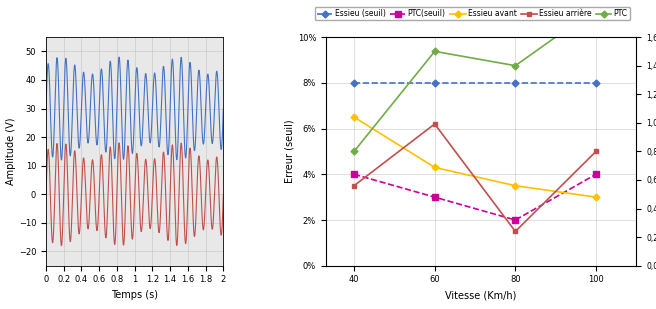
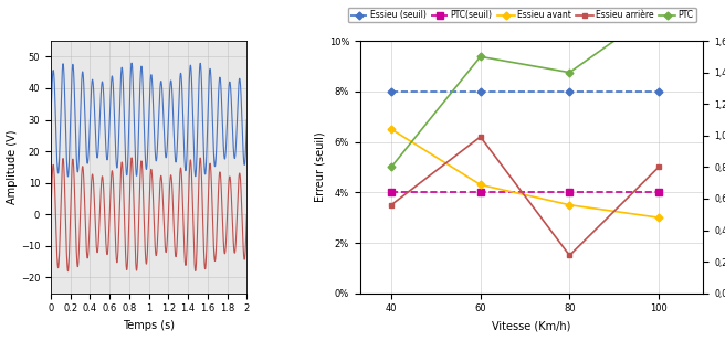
PTC(seuil)/60: 3% -> 4%
PTC(seuil)/80: 2% -> 4%
